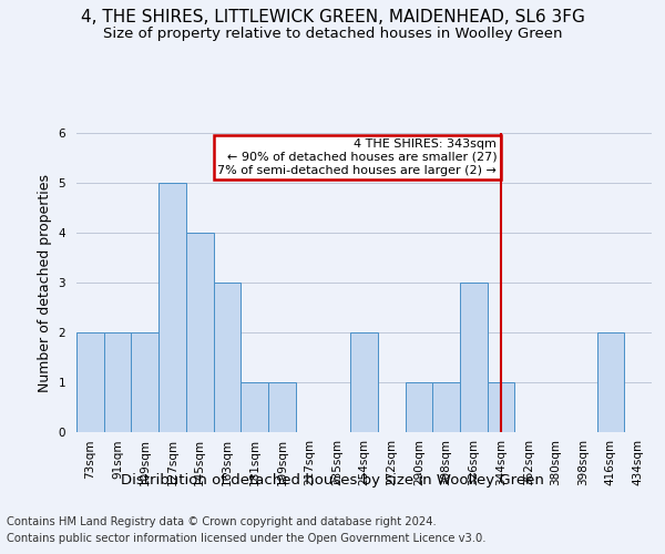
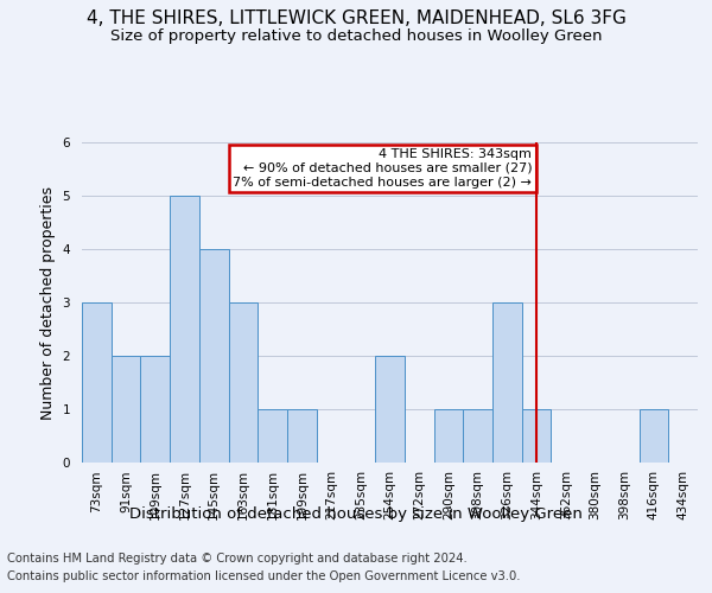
73sqm: 2 -> 3
416sqm: 2 -> 1
